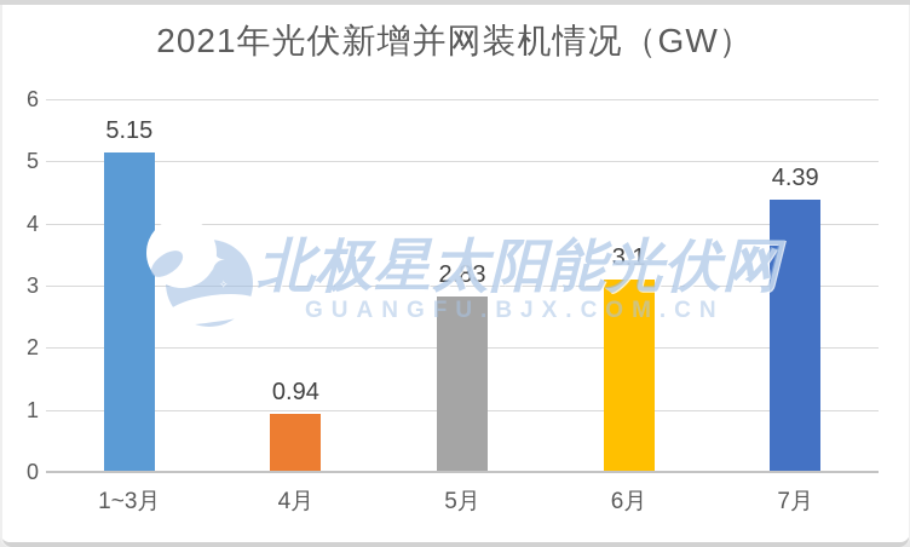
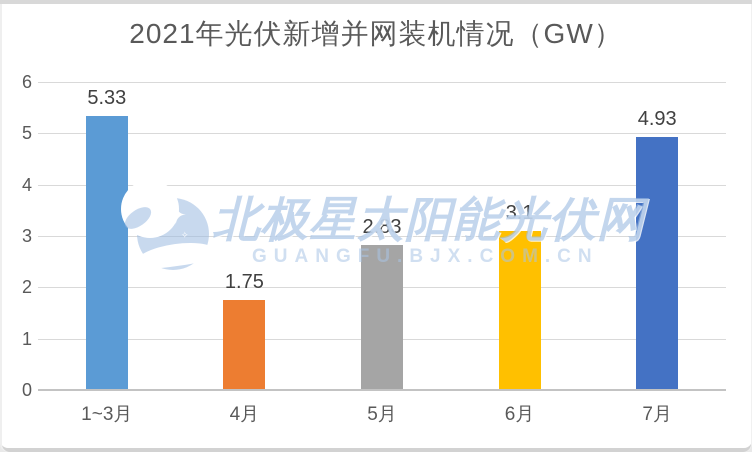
1~3月: 5.15 -> 5.33
4月: 0.94 -> 1.75
7月: 4.39 -> 4.93
